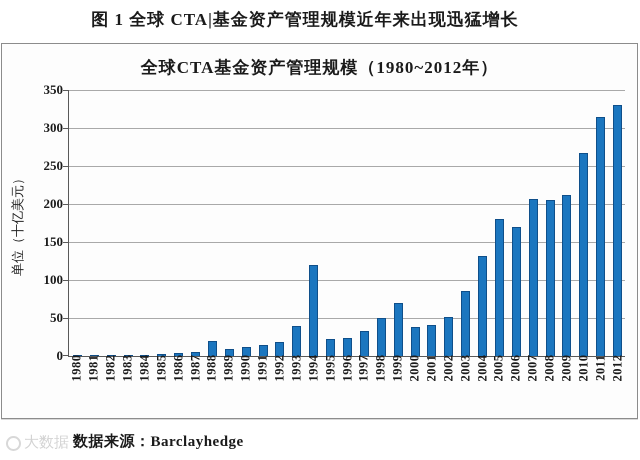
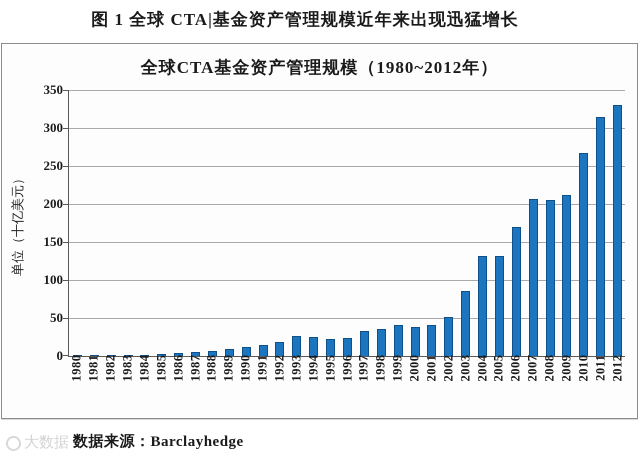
1988: 20 -> 10
1993: 40 -> 30
1994: 120 -> 20
1998: 50 -> 40
1999: 70 -> 40
2005: 180 -> 130
